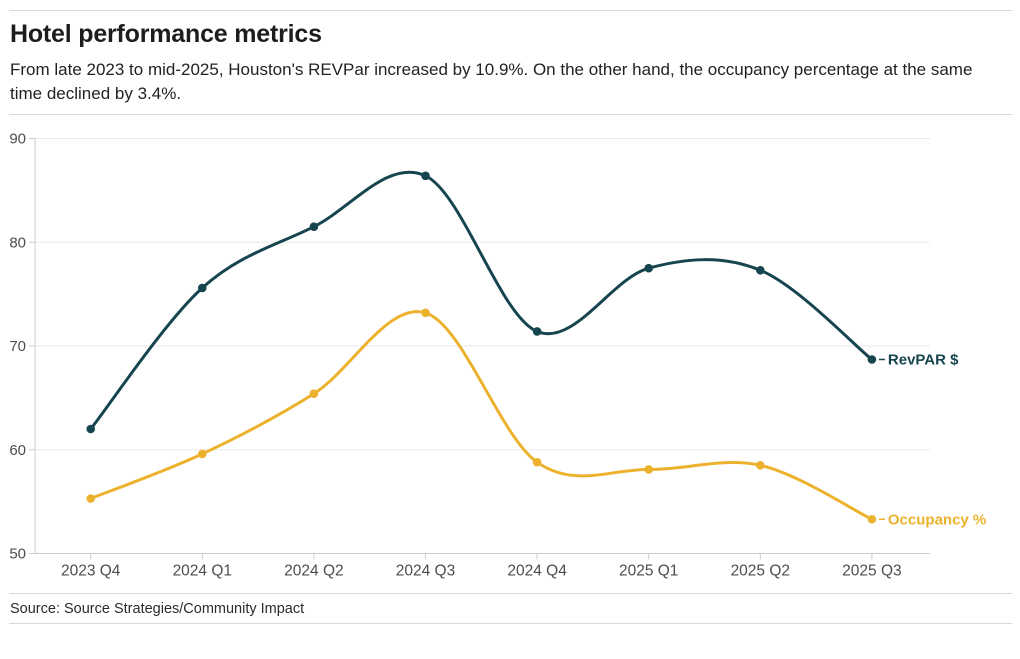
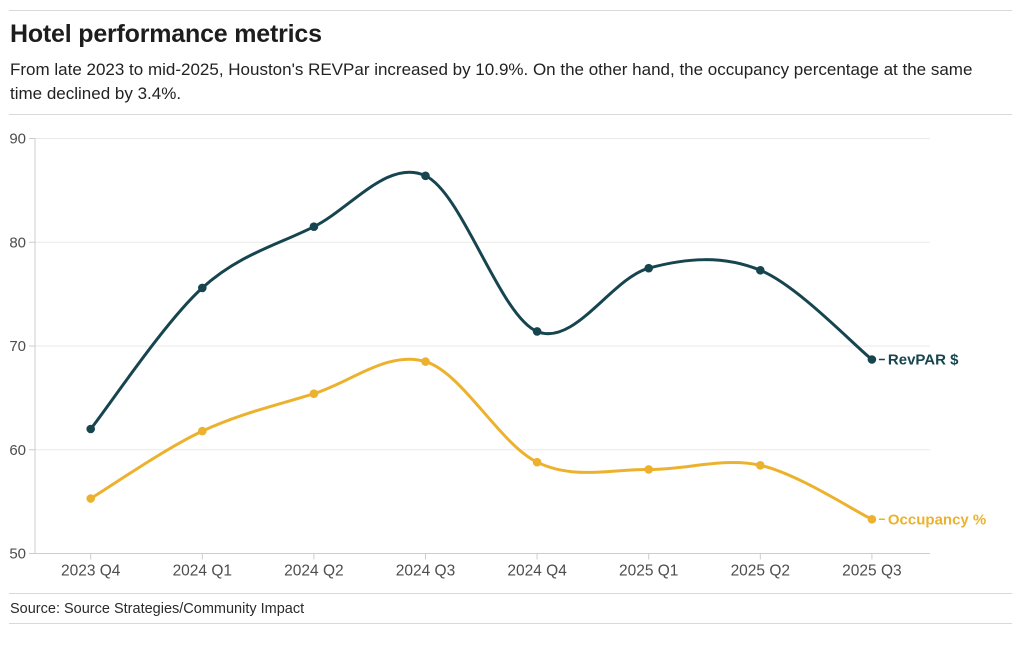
Occupancy %/2024 Q1: 59.6 -> 61.8
Occupancy %/2024 Q3: 73.2 -> 68.5
